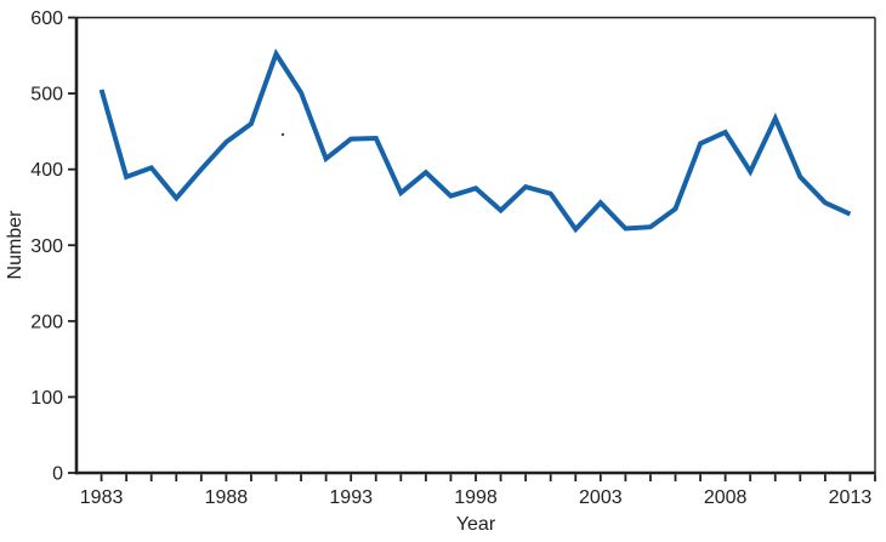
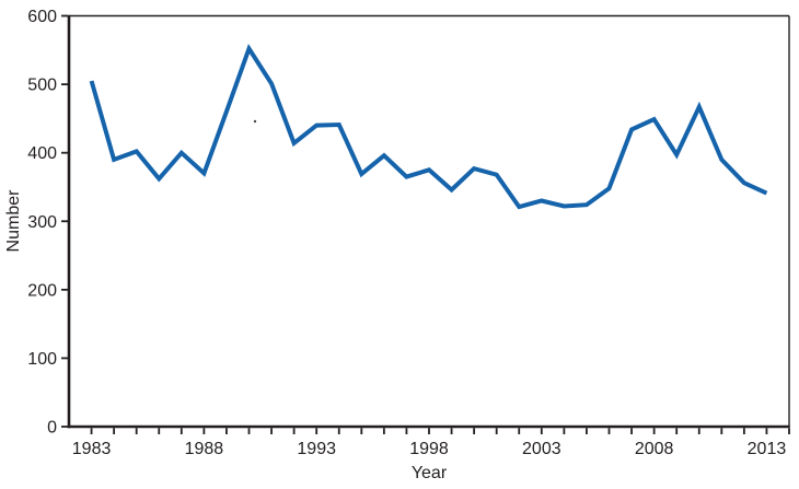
1988: 440 -> 370
2003: 360 -> 330
